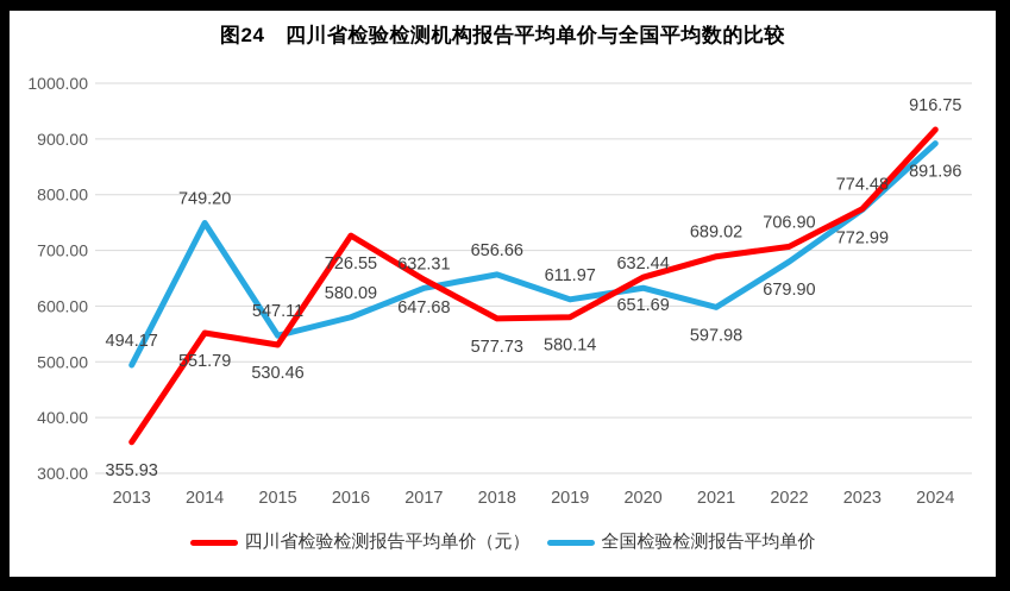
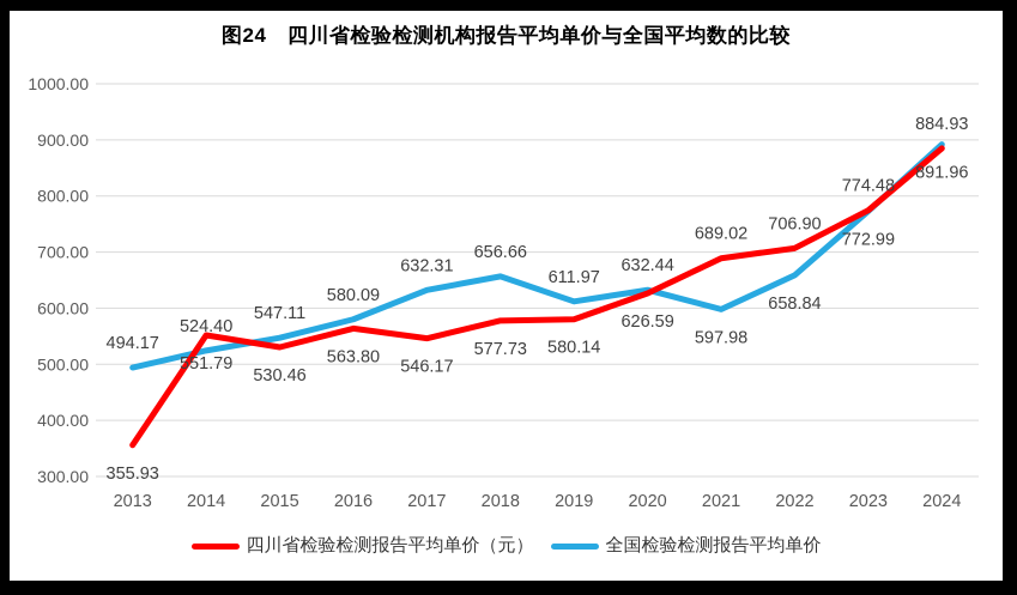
全国检验检测报告平均单价/2014: 749.20 -> 524.40
四川省检验检测报告平均单价（元）/2016: 726.55 -> 563.80
四川省检验检测报告平均单价（元）/2017: 647.68 -> 546.17
四川省检验检测报告平均单价（元）/2020: 651.69 -> 626.59
全国检验检测报告平均单价/2022: 679.90 -> 658.84
四川省检验检测报告平均单价（元）/2024: 916.75 -> 884.93
